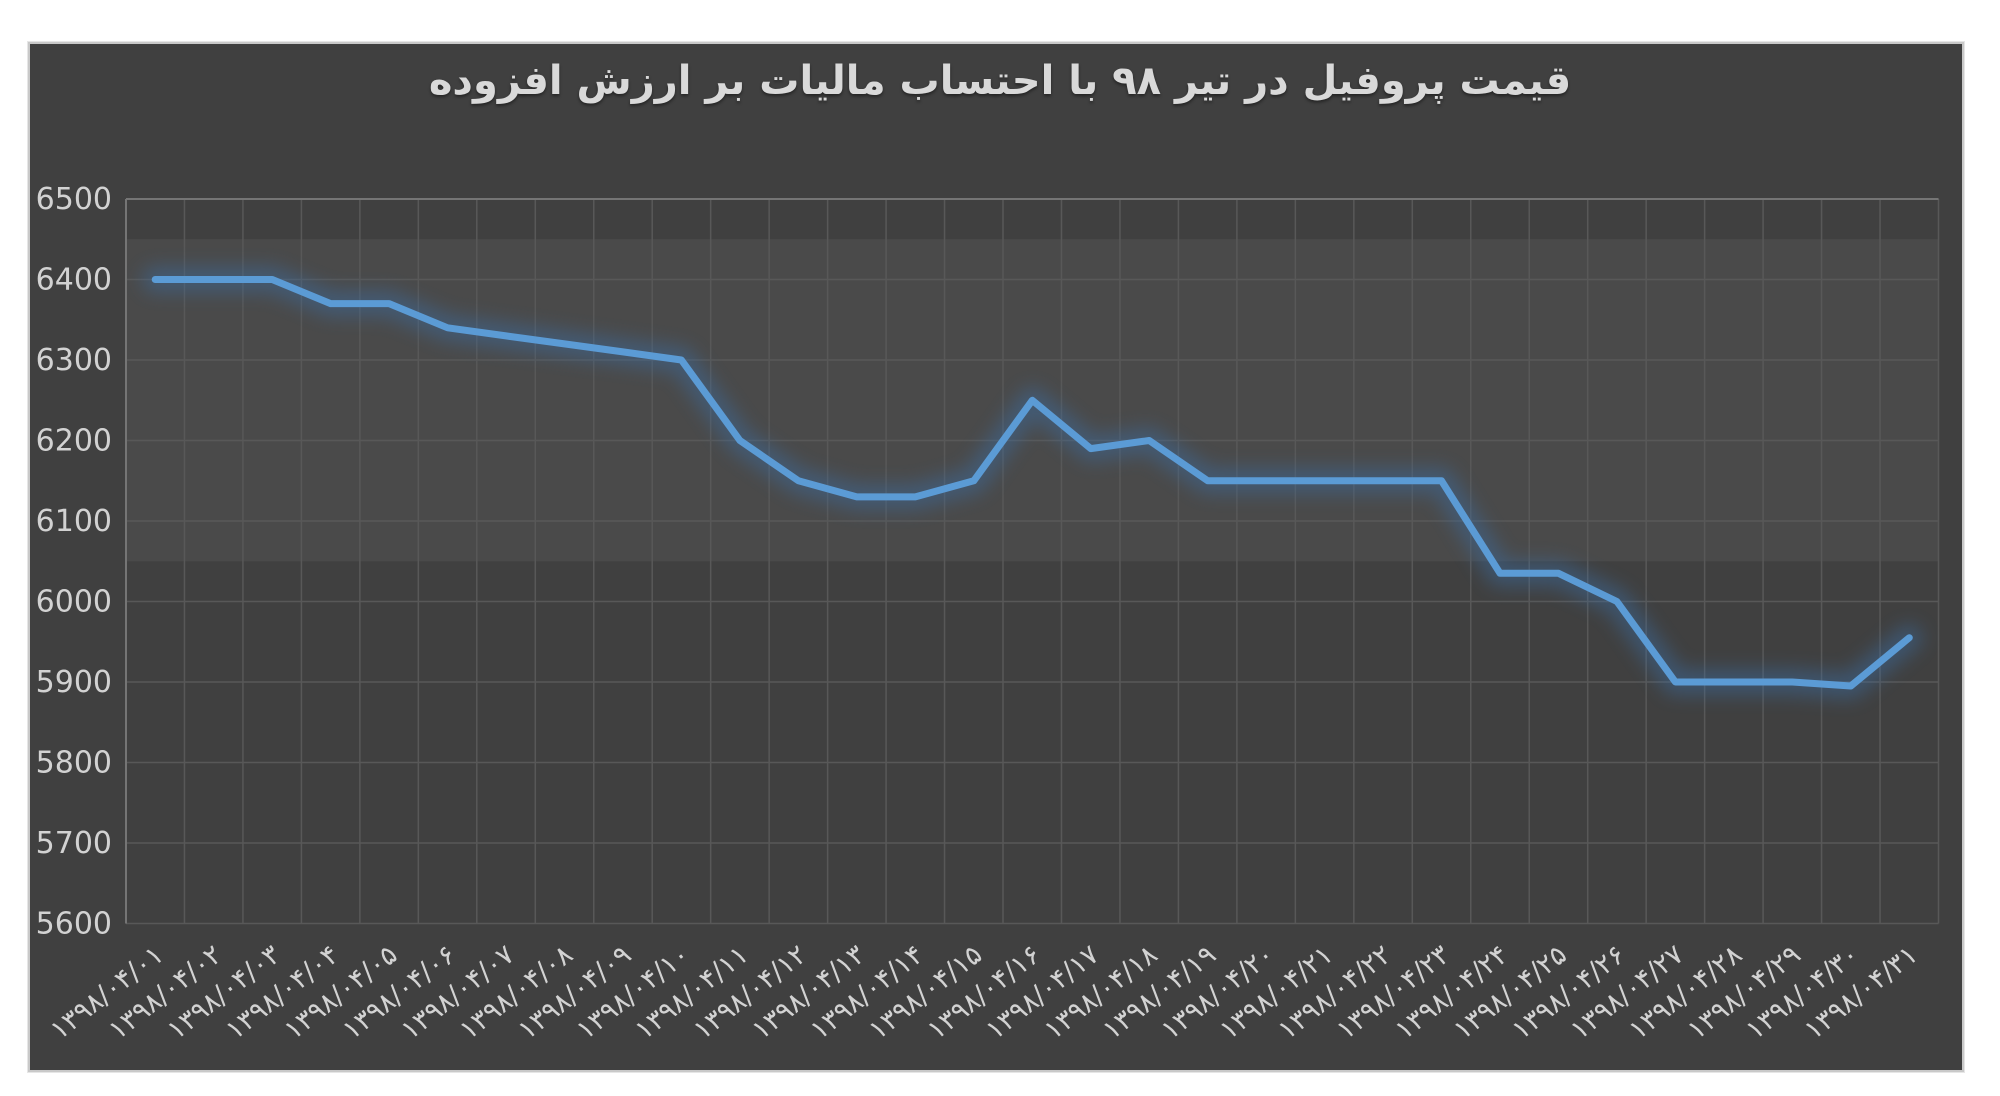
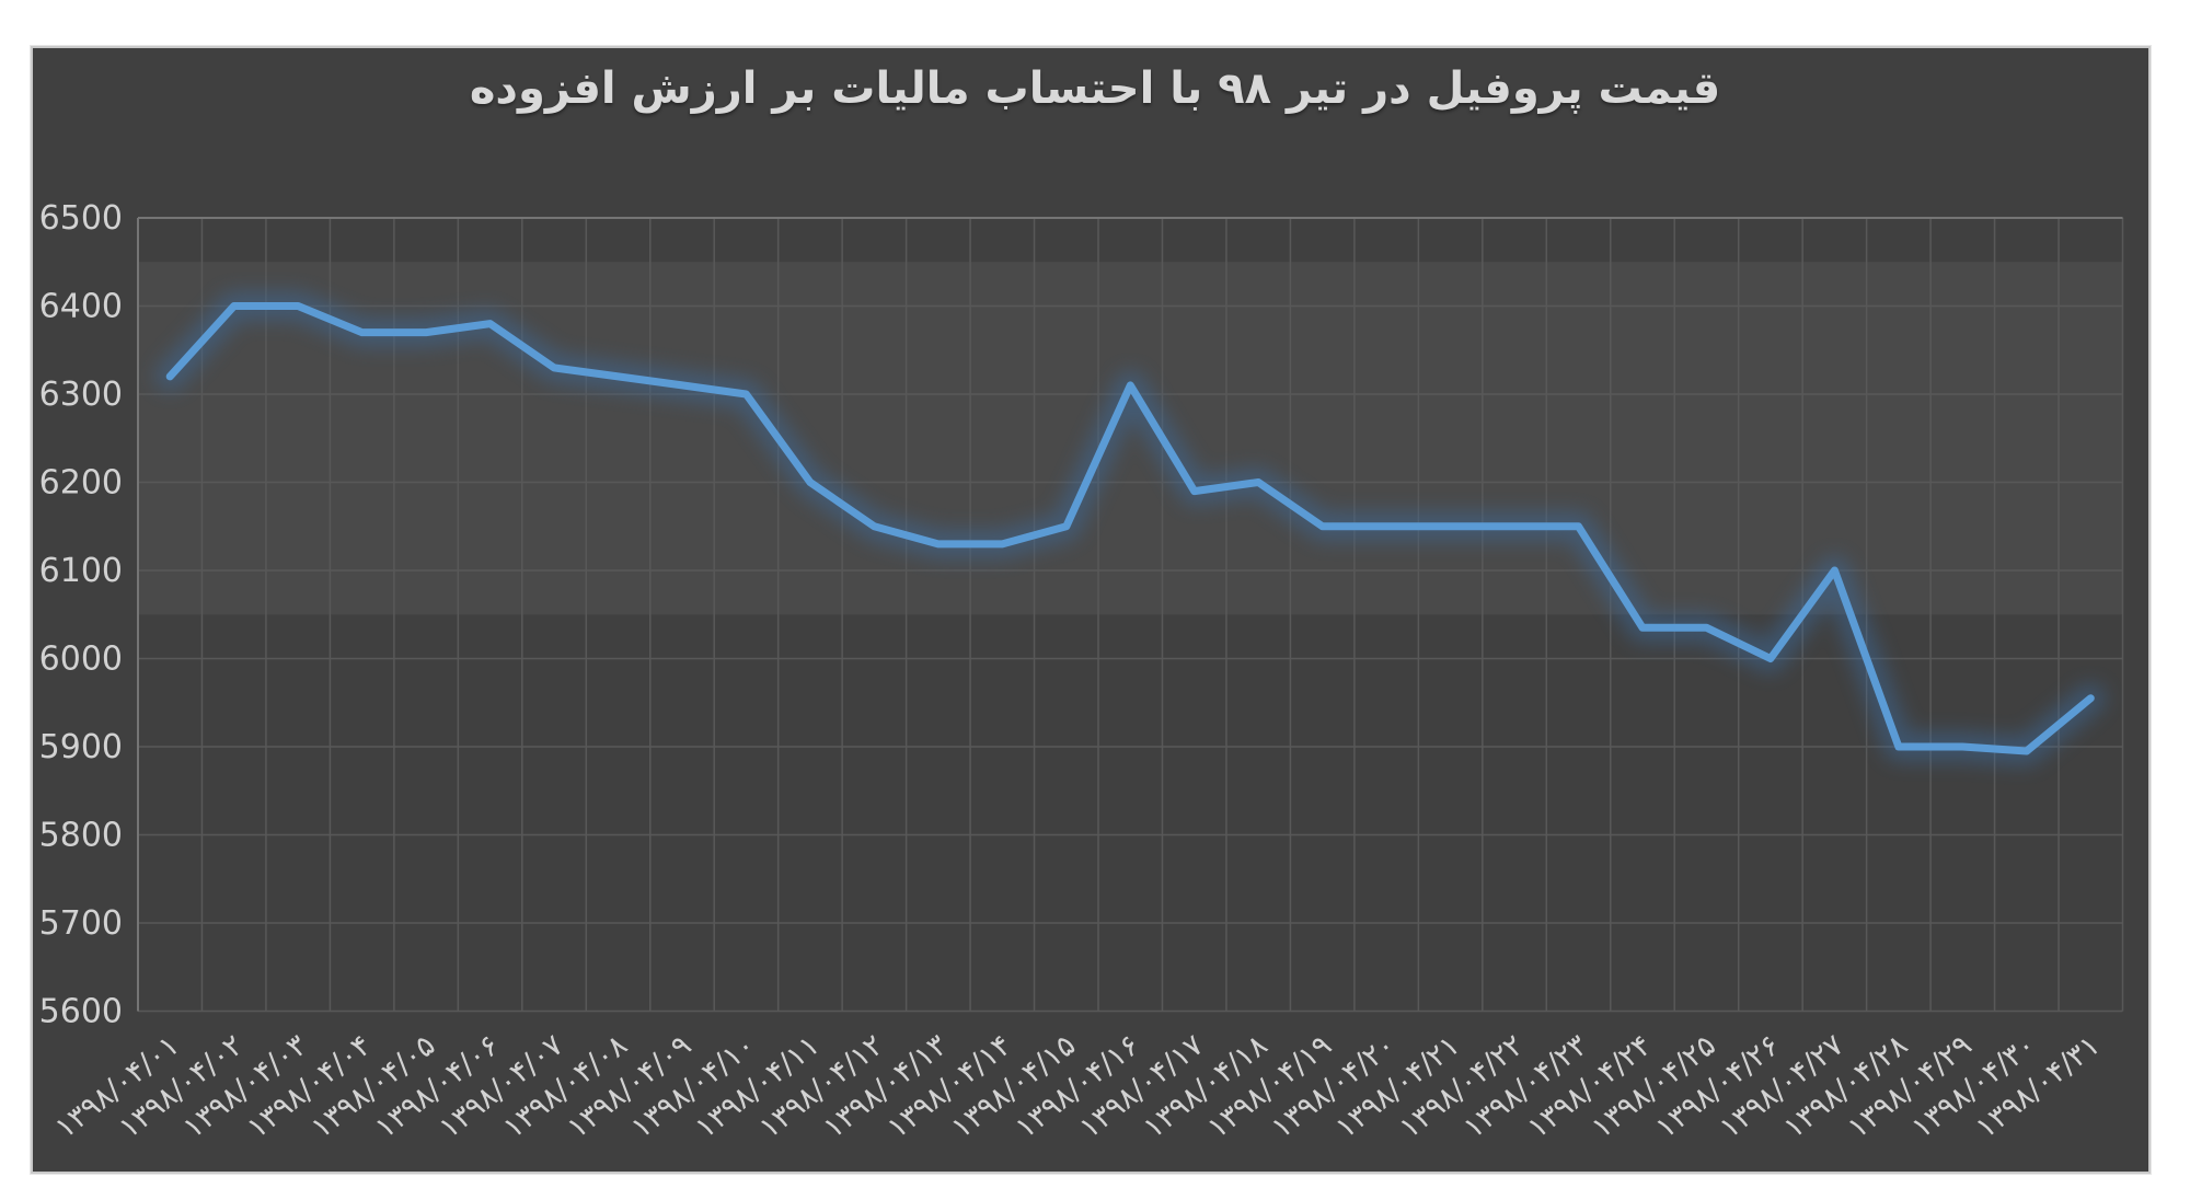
۱۳۹۸/۰۴/۰۱: 6400 -> 6320
۱۳۹۸/۰۴/۰۶: 6340 -> 6380
۱۳۹۸/۰۴/۱۶: 6250 -> 6310
۱۳۹۸/۰۴/۲۷: 5900 -> 6100
